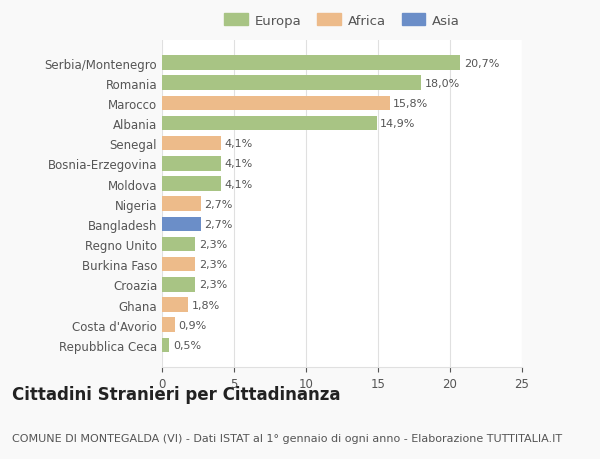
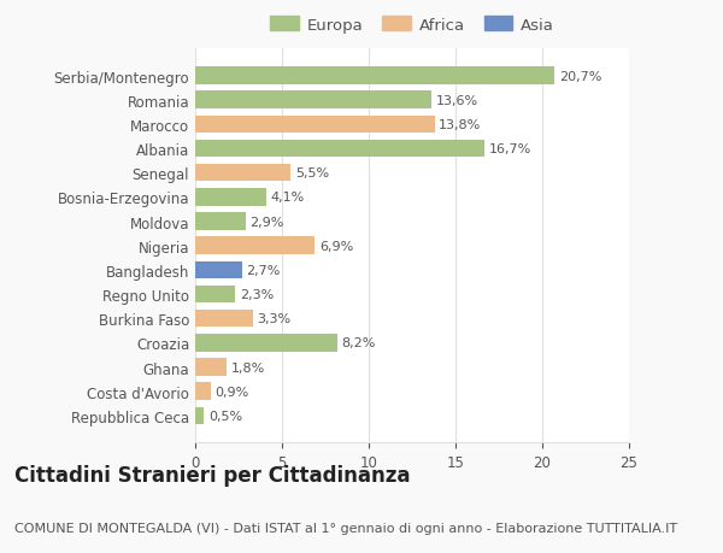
Romania: 18,0% -> 13,6%
Marocco: 15,8% -> 13,8%
Albania: 14,9% -> 16,7%
Senegal: 4,1% -> 5,5%
Moldova: 4,1% -> 2,9%
Nigeria: 2,7% -> 6,9%
Burkina Faso: 2,3% -> 3,3%
Croazia: 2,3% -> 8,2%
